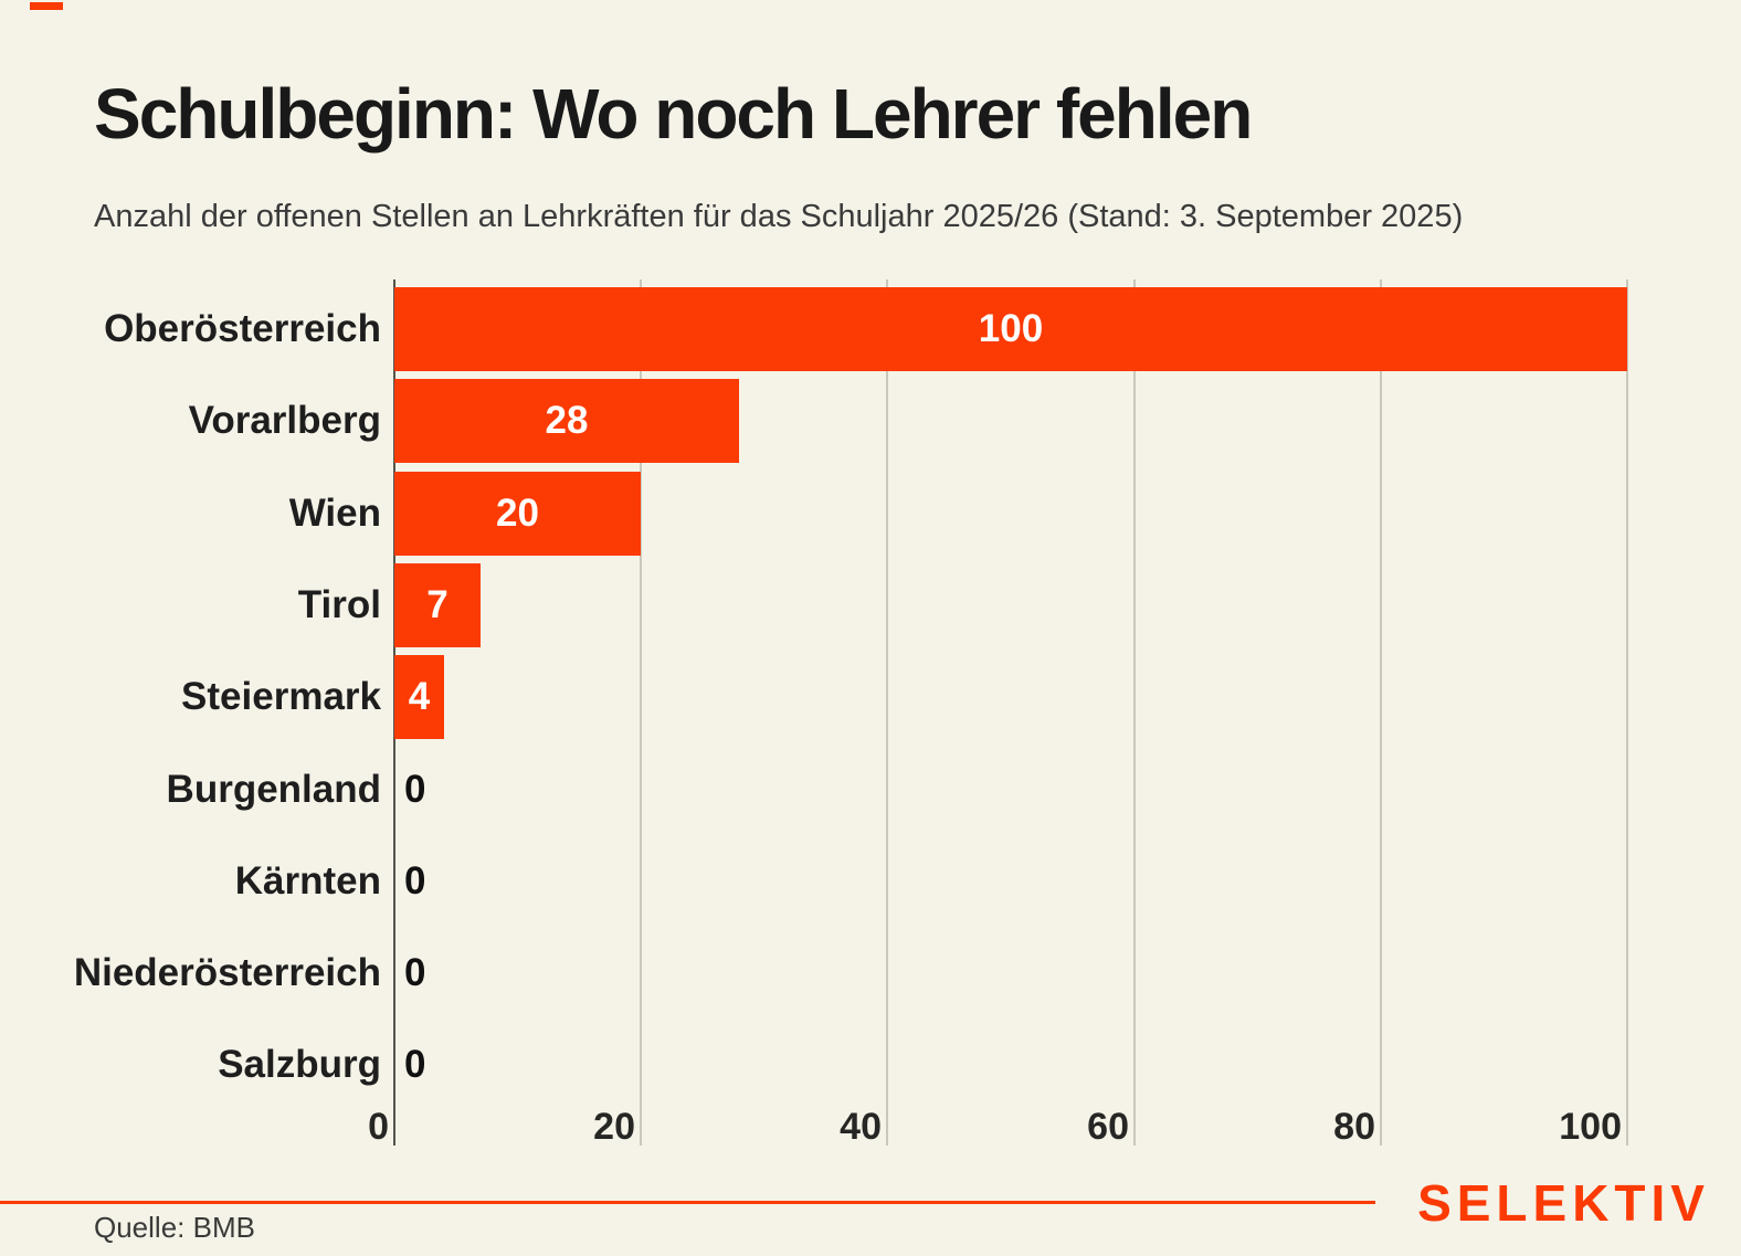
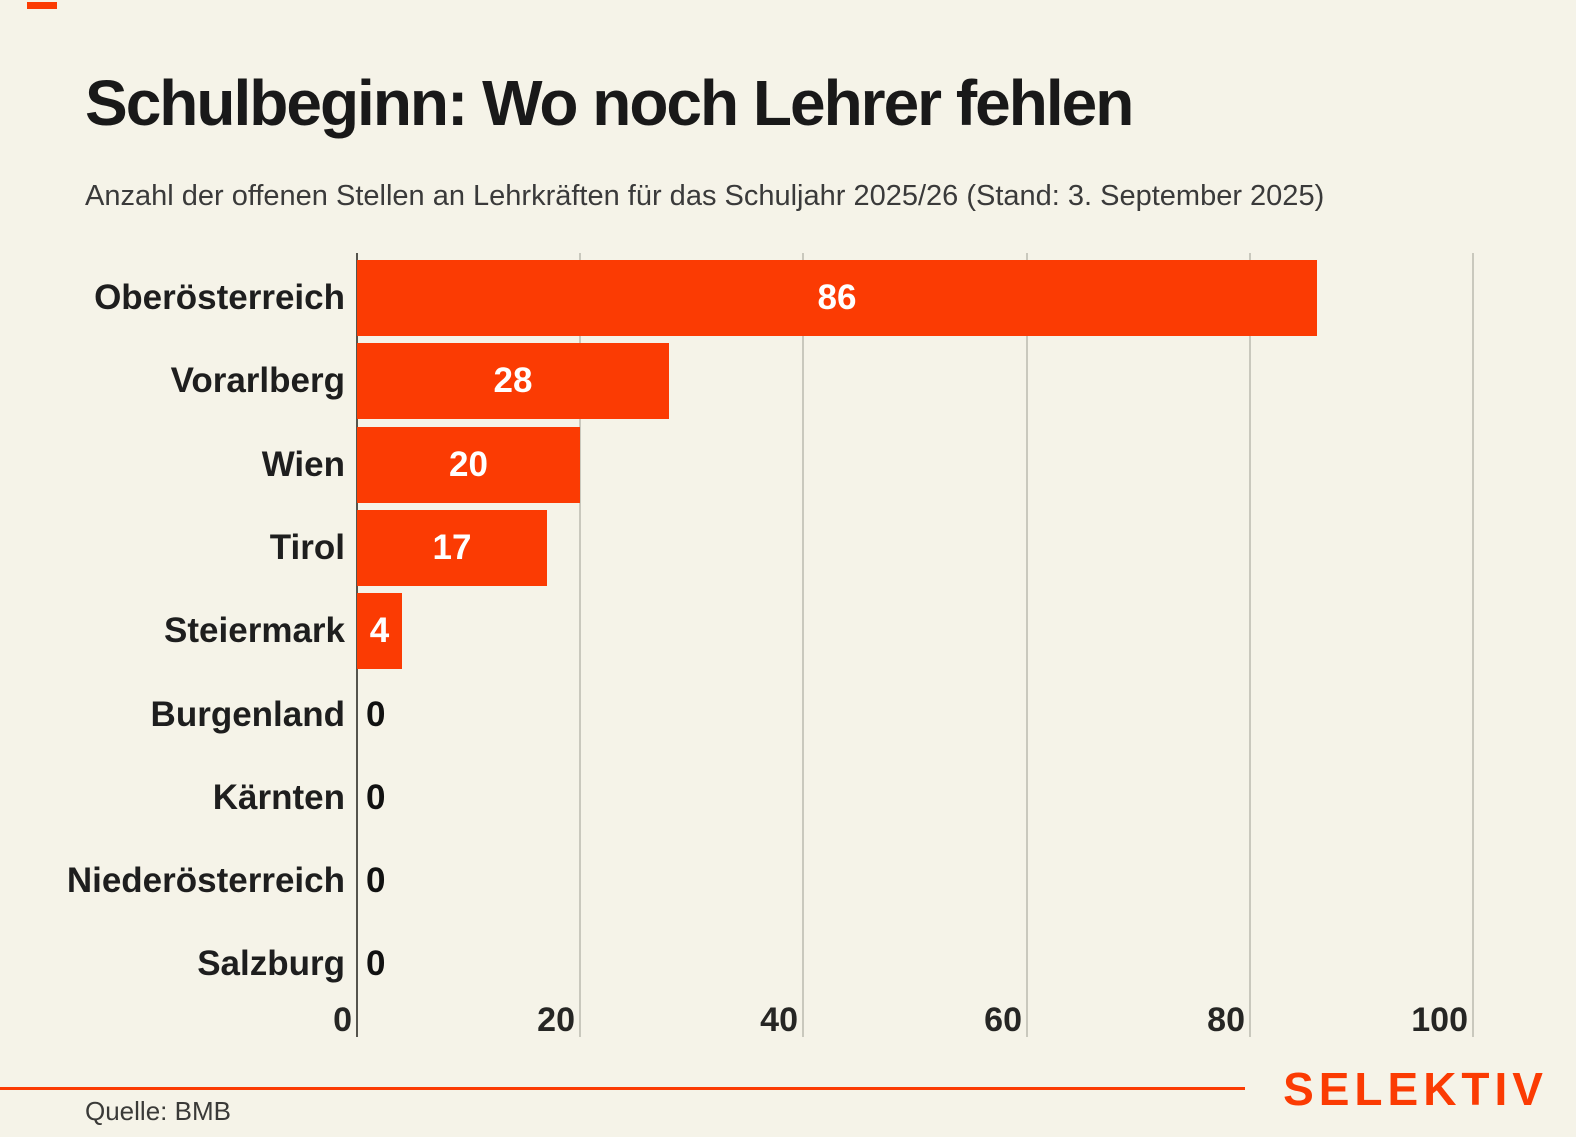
Oberösterreich: 100 -> 86
Tirol: 7 -> 17
